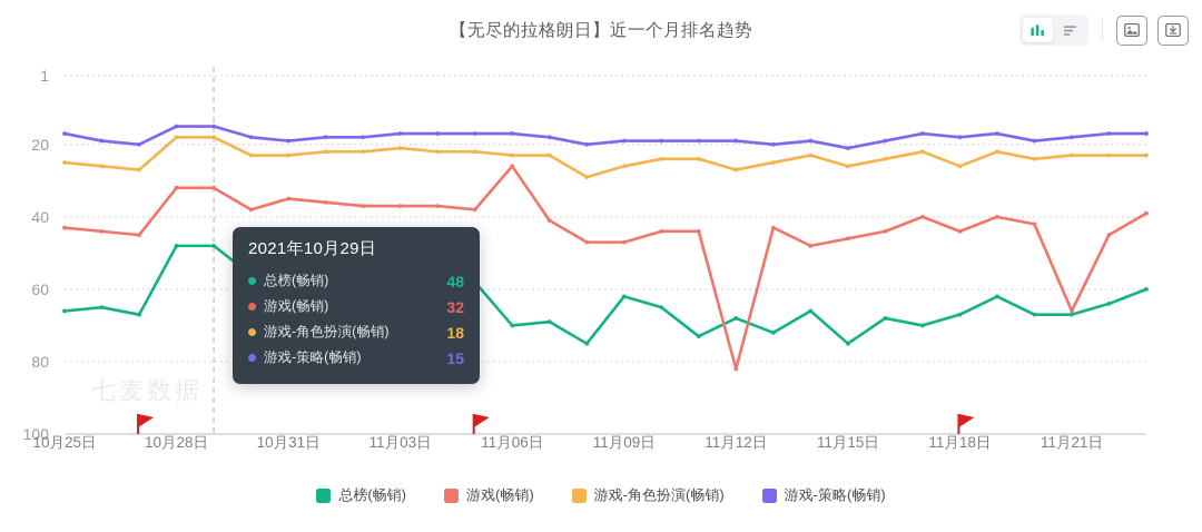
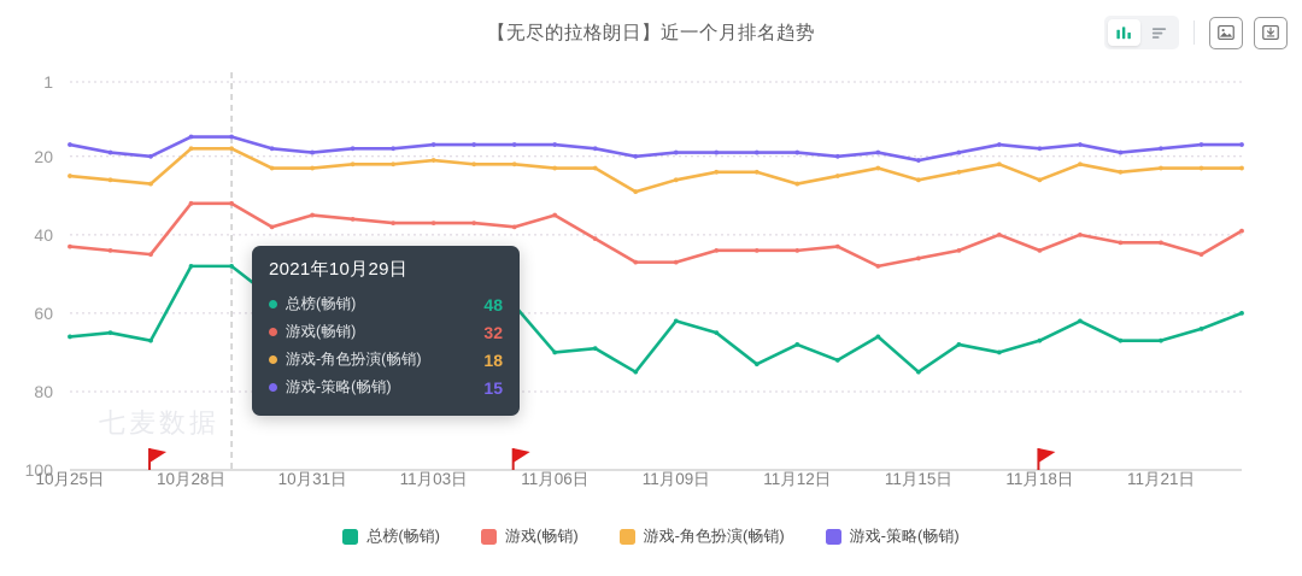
游戏(畅销)/11月06日: 26 -> 35
游戏(畅销)/11月12日: 82 -> 44
游戏(畅销)/11月21日: 66 -> 42
